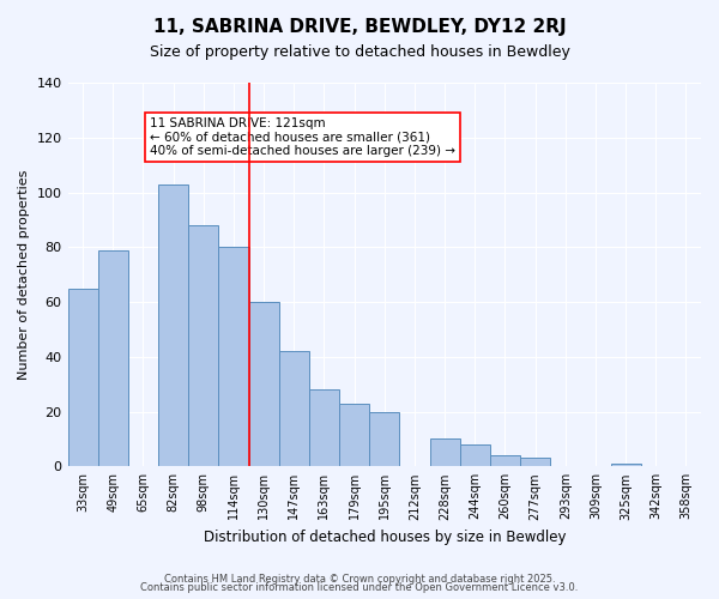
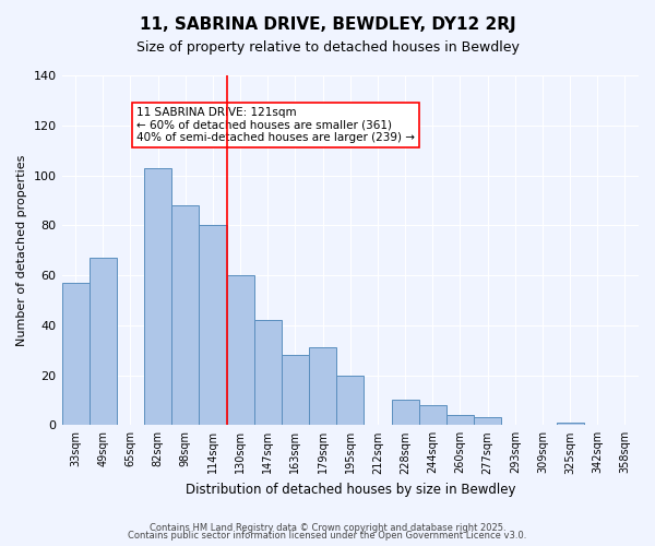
33sqm: 65 -> 57
49sqm: 79 -> 67
179sqm: 23 -> 31
